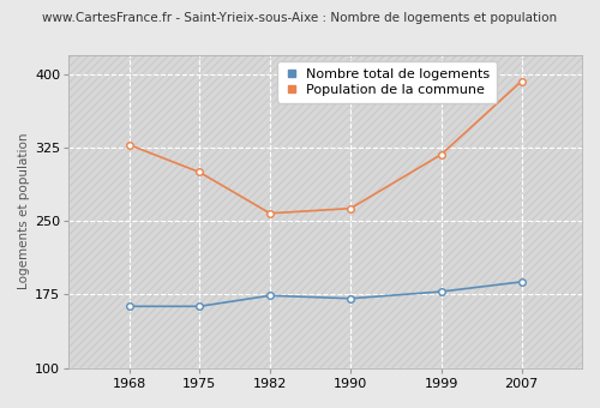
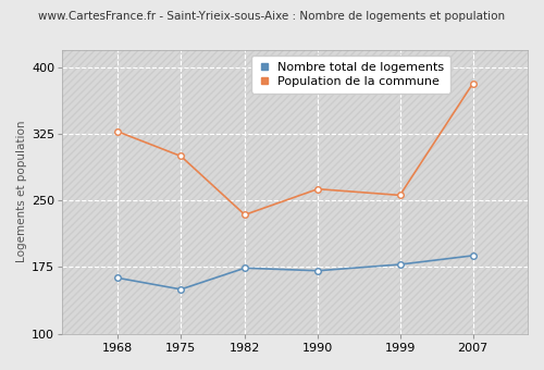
Nombre total de logements/1975: 163 -> 150
Population de la commune/1982: 258 -> 234
Population de la commune/1999: 318 -> 256
Population de la commune/2007: 393 -> 382
